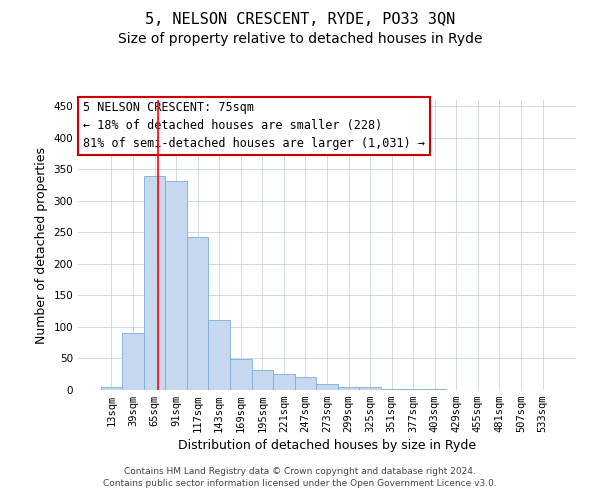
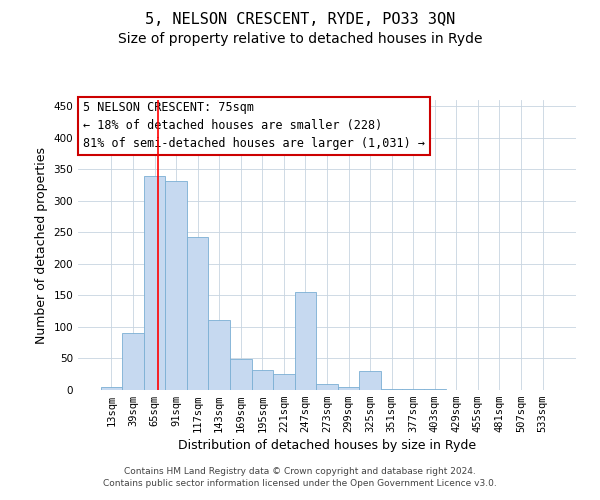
247sqm: 20 -> 156
325sqm: 4 -> 30
